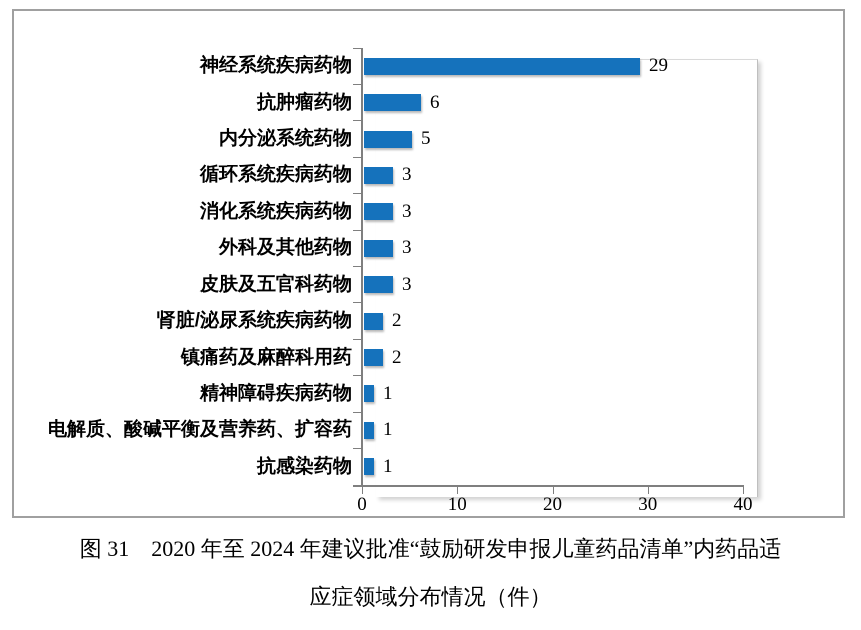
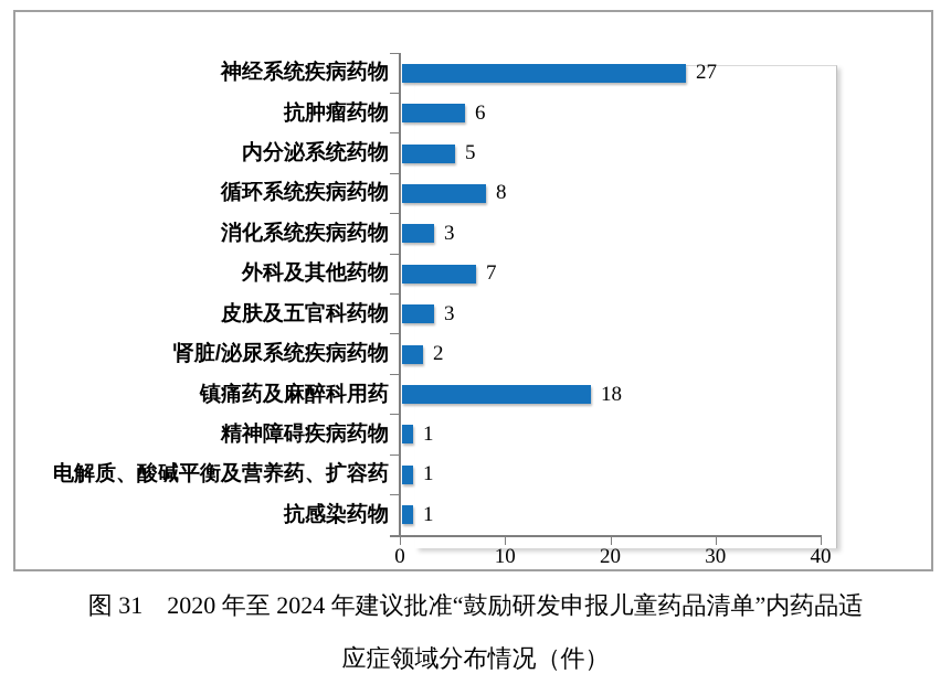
神经系统疾病药物: 29 -> 27
循环系统疾病药物: 3 -> 8
外科及其他药物: 3 -> 7
镇痛药及麻醉科用药: 2 -> 18
